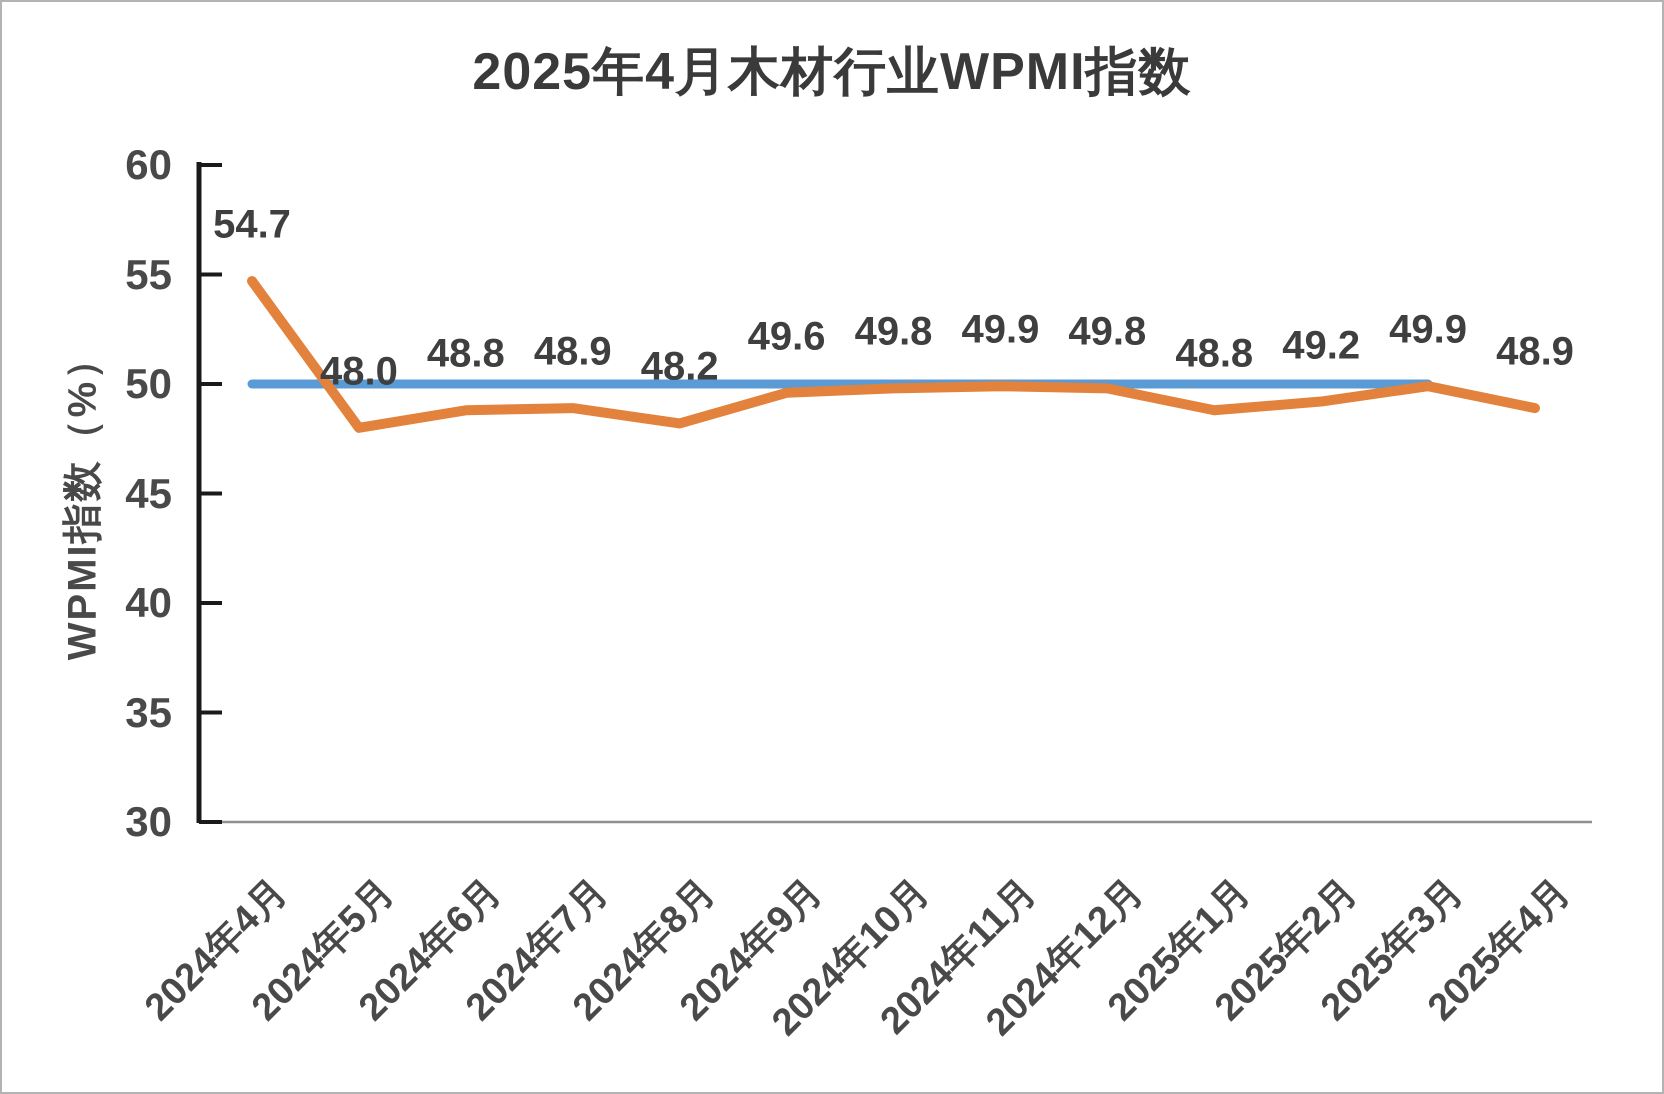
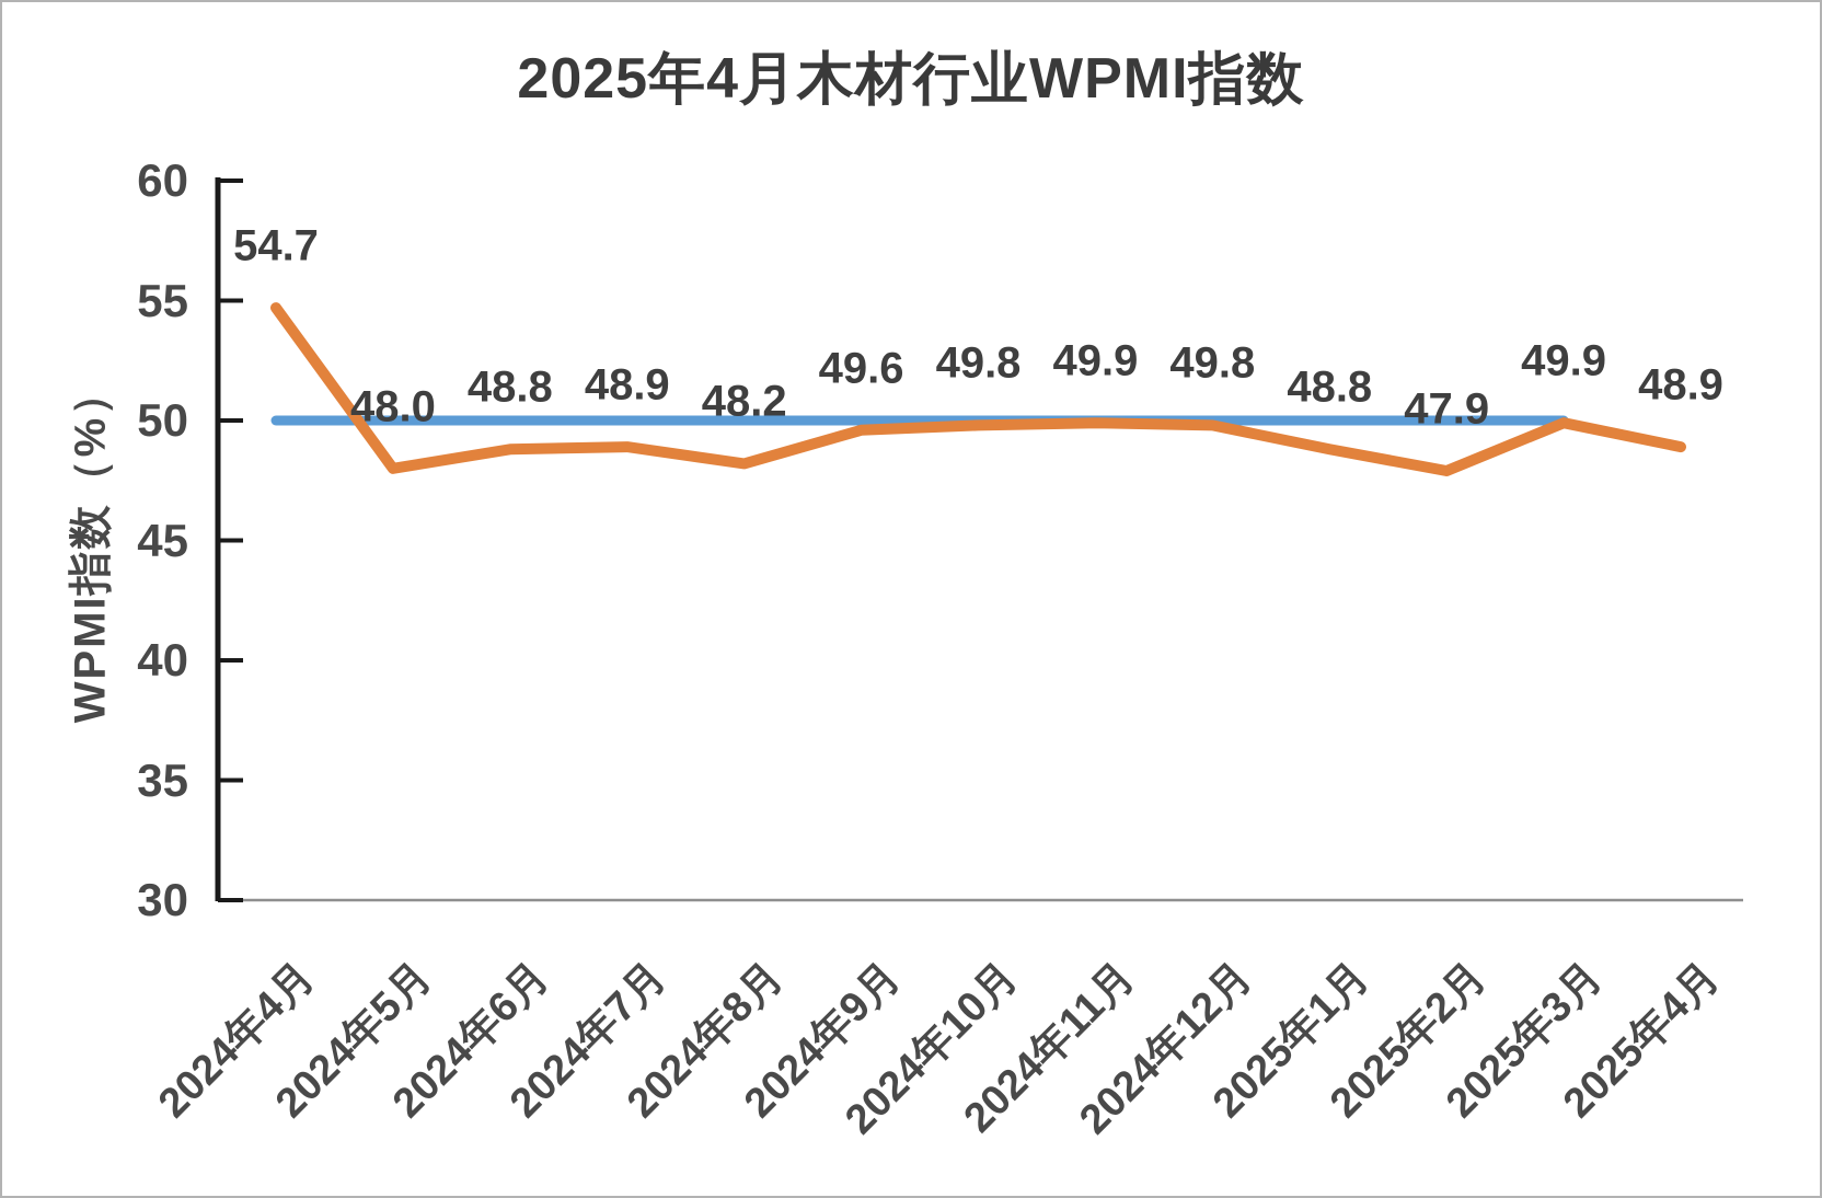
2025年2月: 49.2 -> 47.9
